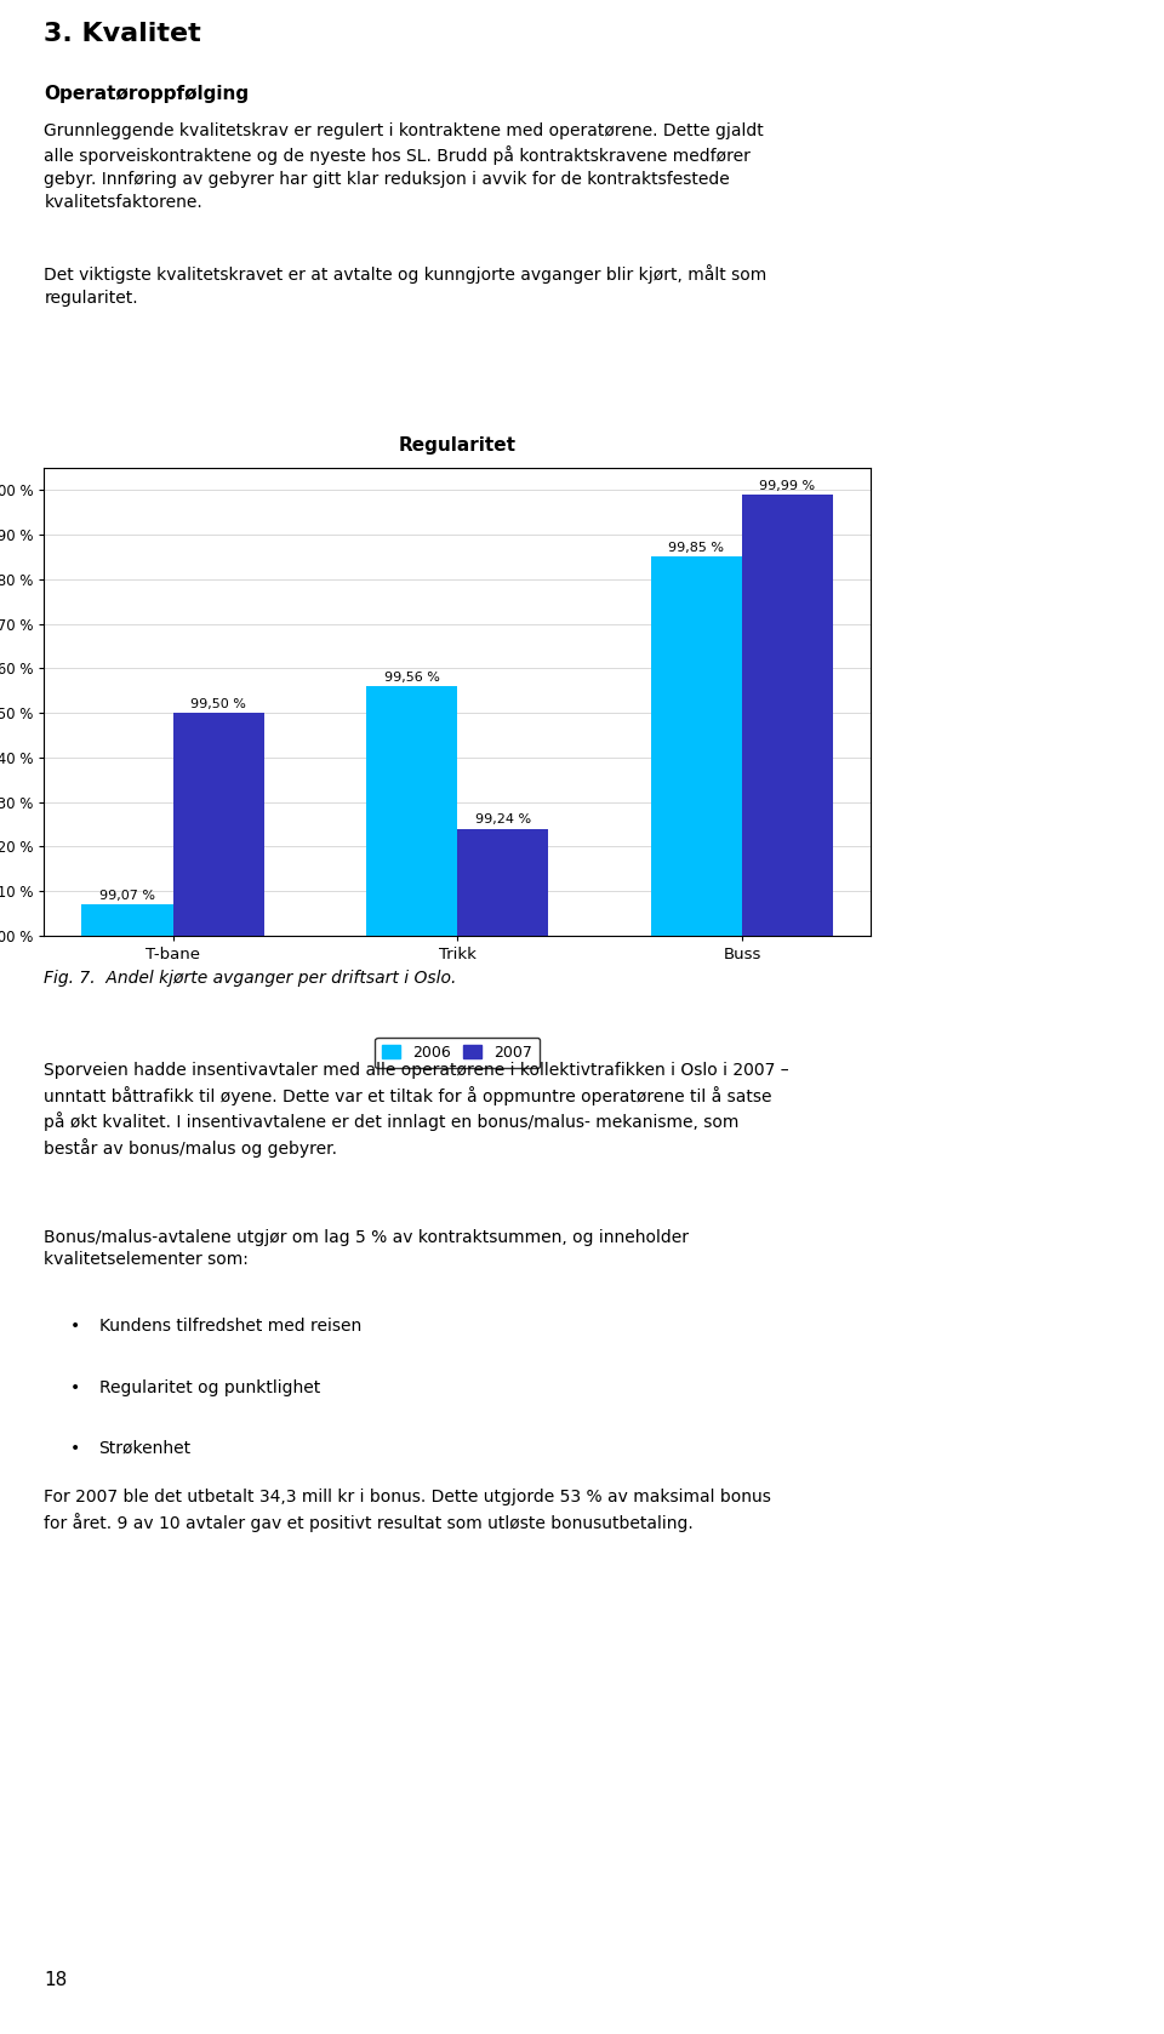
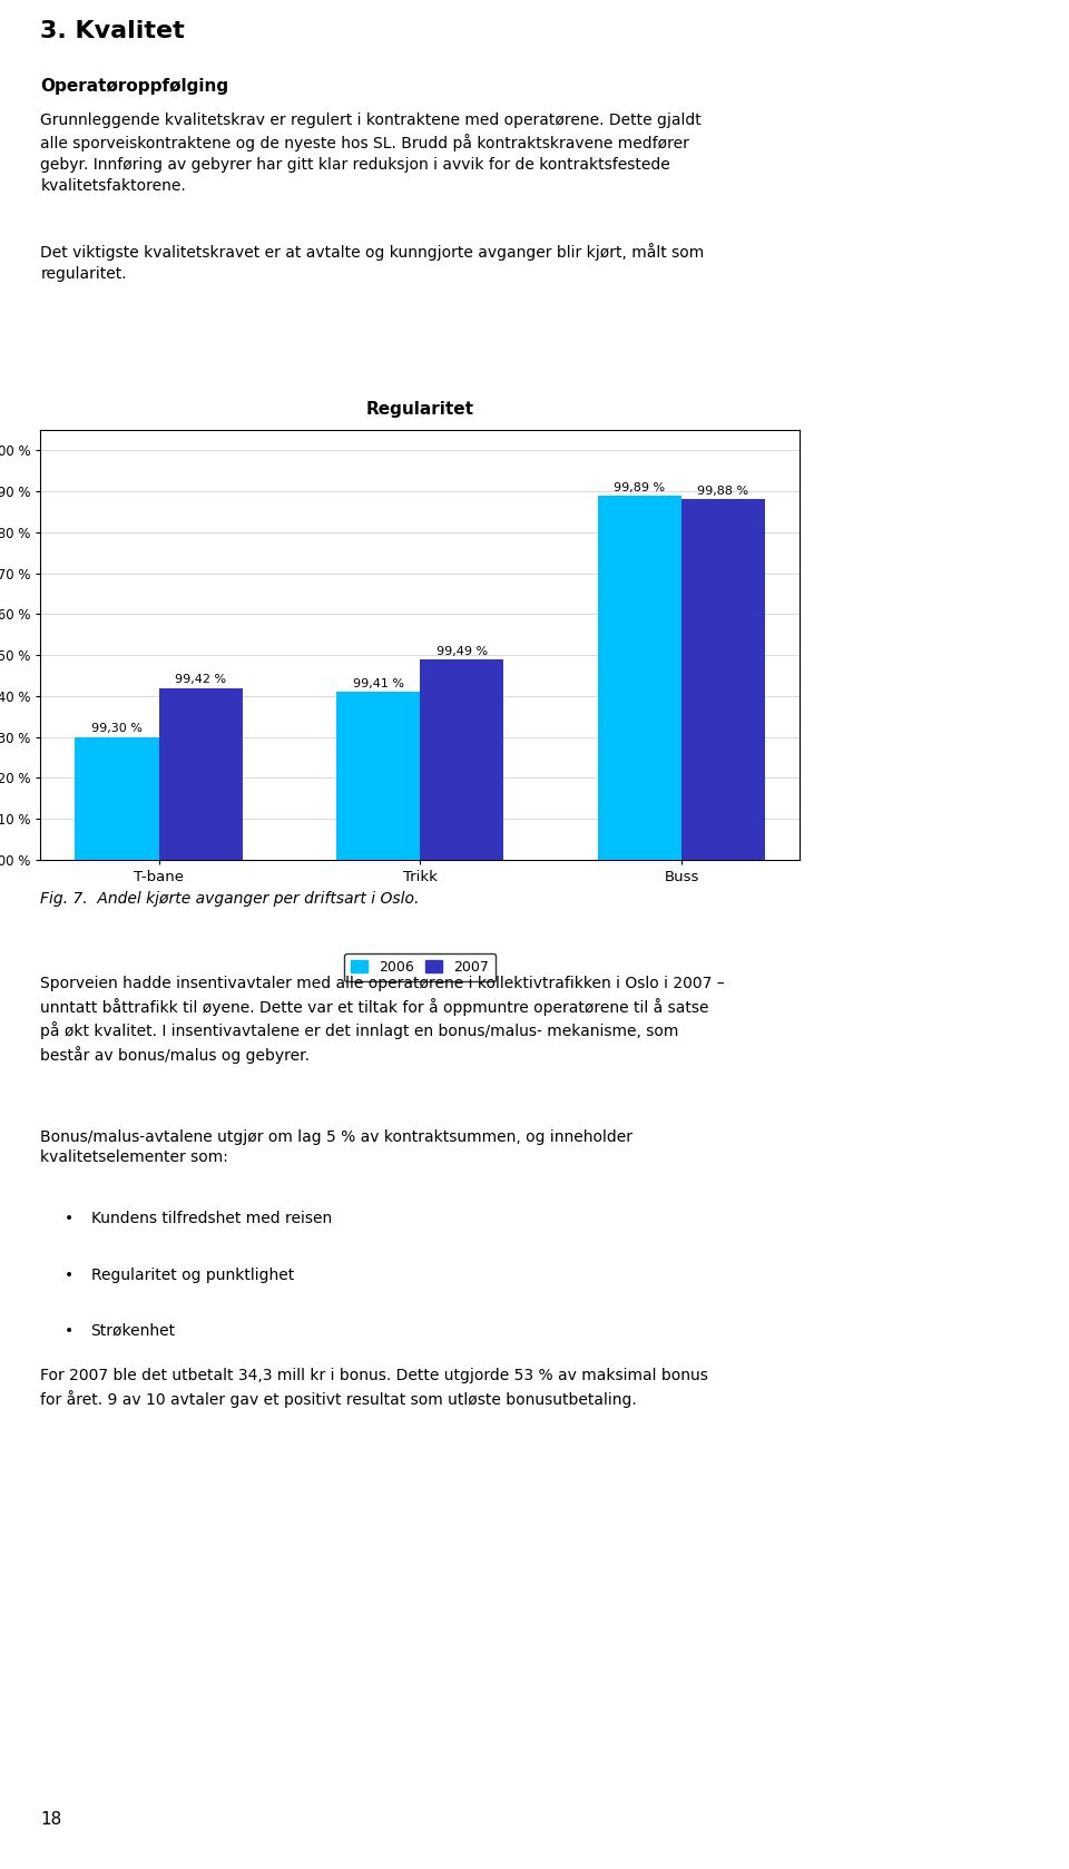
2006/T-bane: 99,07 -> 99,30
2007/T-bane: 99,50 -> 99,42
2006/Trikk: 99,56 -> 99,41
2007/Trikk: 99,24 -> 99,49
2006/Buss: 99,85 -> 99,89
2007/Buss: 99,99 -> 99,88
